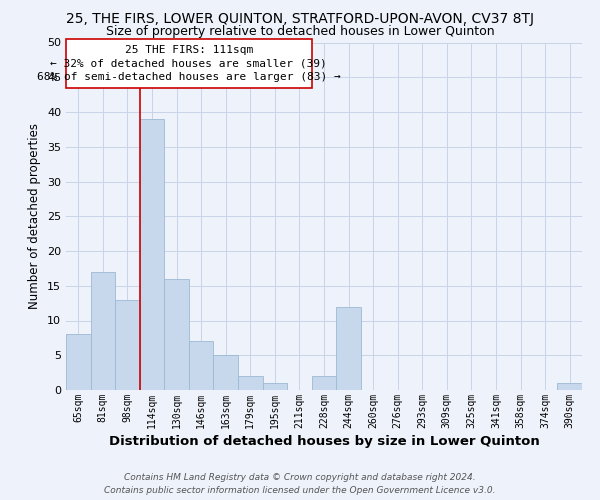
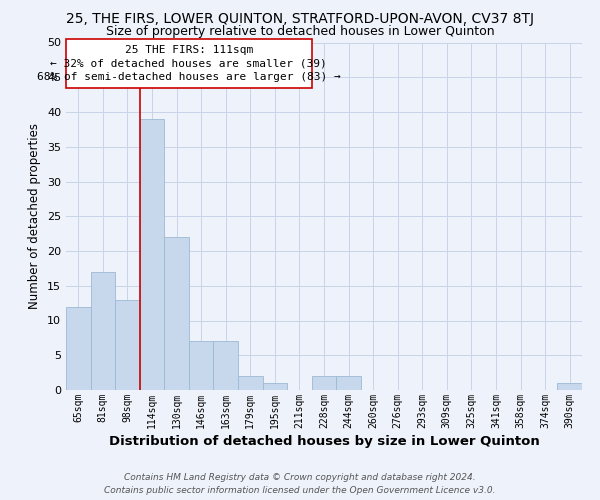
65sqm: 8 -> 12
130sqm: 16 -> 22
163sqm: 5 -> 7
244sqm: 12 -> 2
